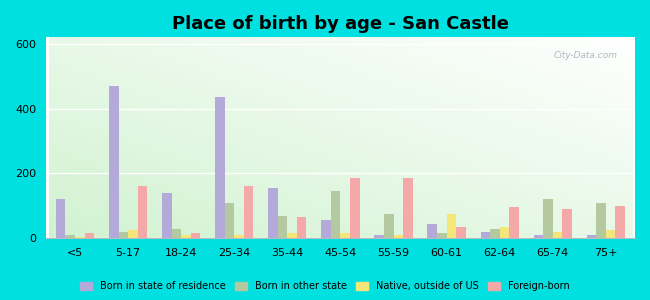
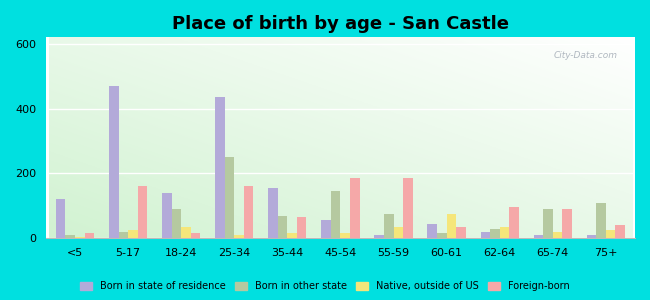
Born in other state/18-24: 30 -> 90
Native, outside of US/18-24: 10 -> 35
Born in other state/25-34: 110 -> 250
Native, outside of US/55-59: 10 -> 35
Born in other state/65-74: 120 -> 90
Foreign-born/75+: 100 -> 40
